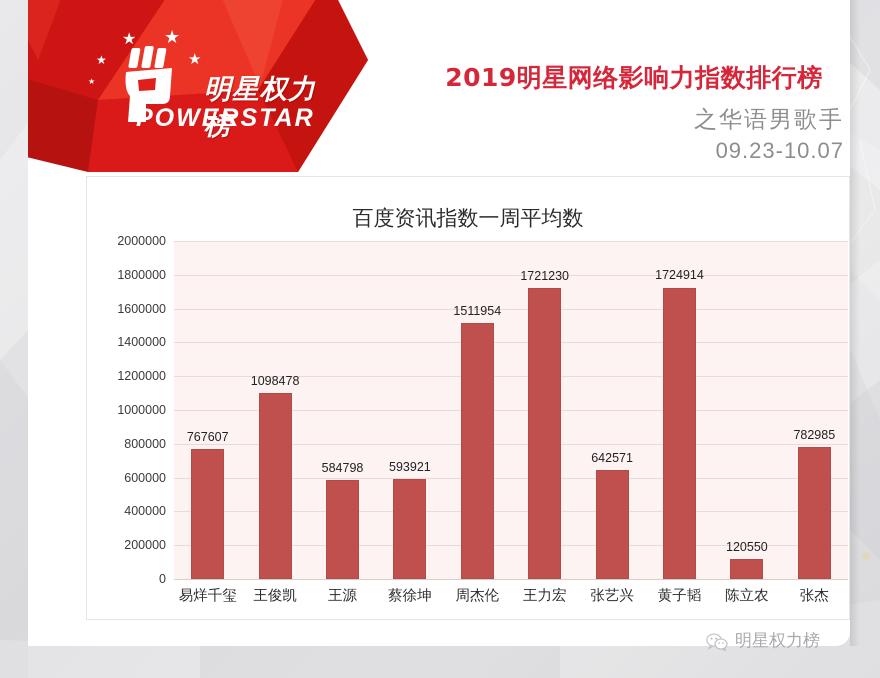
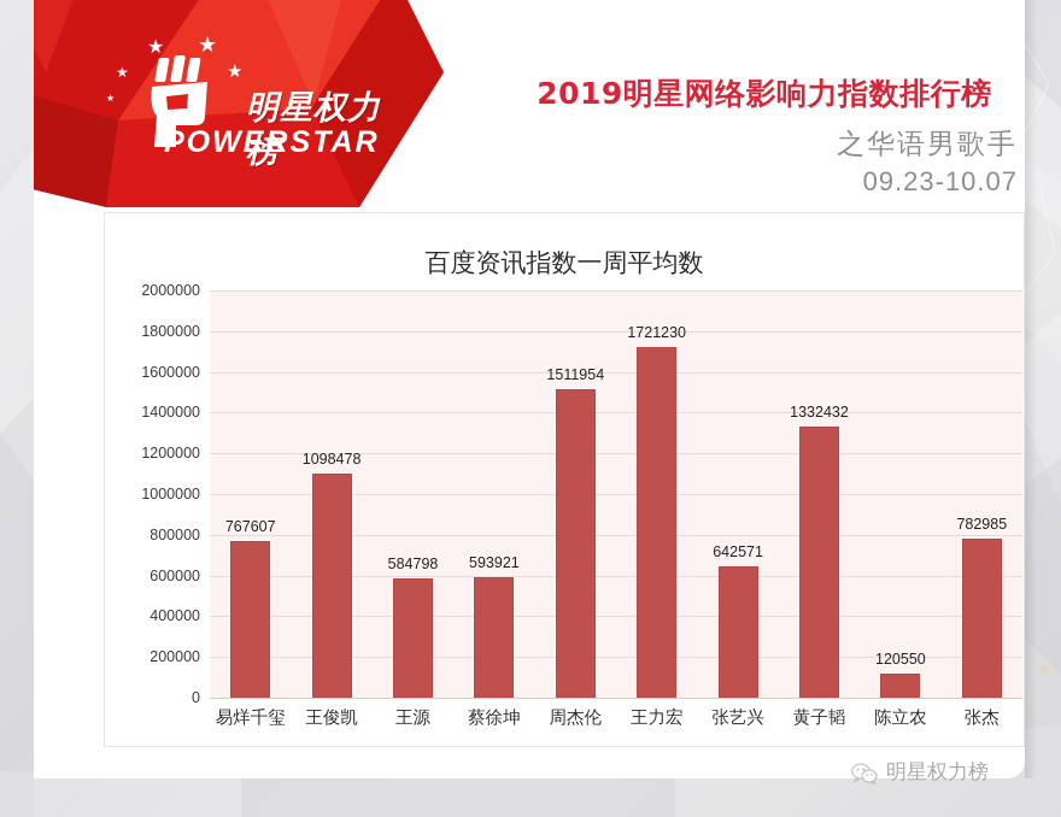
黄子韬: 1724914 -> 1332432
